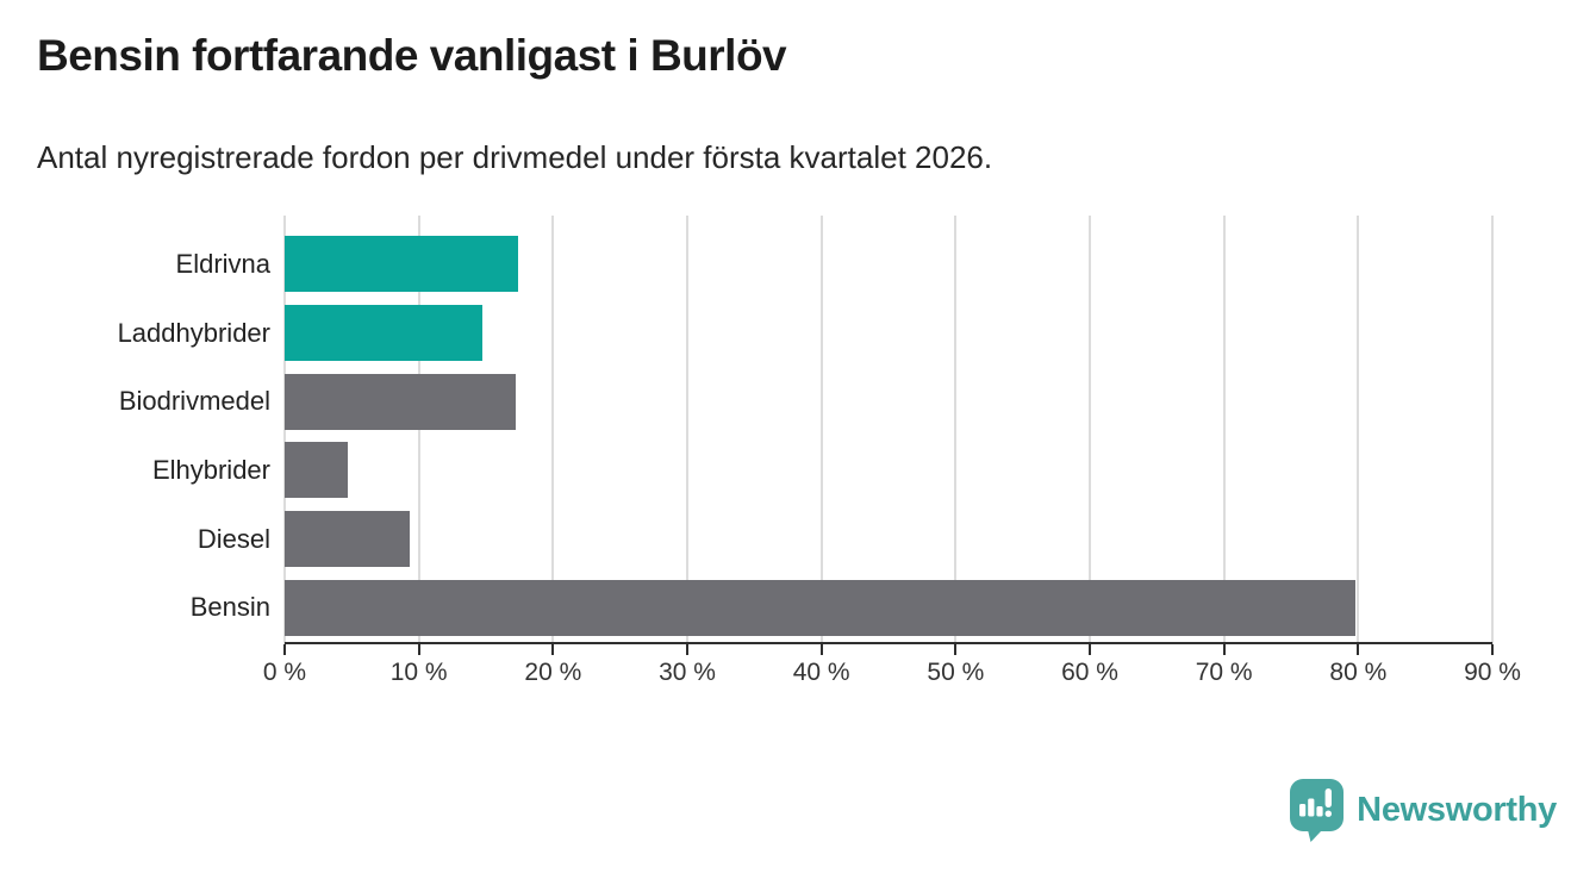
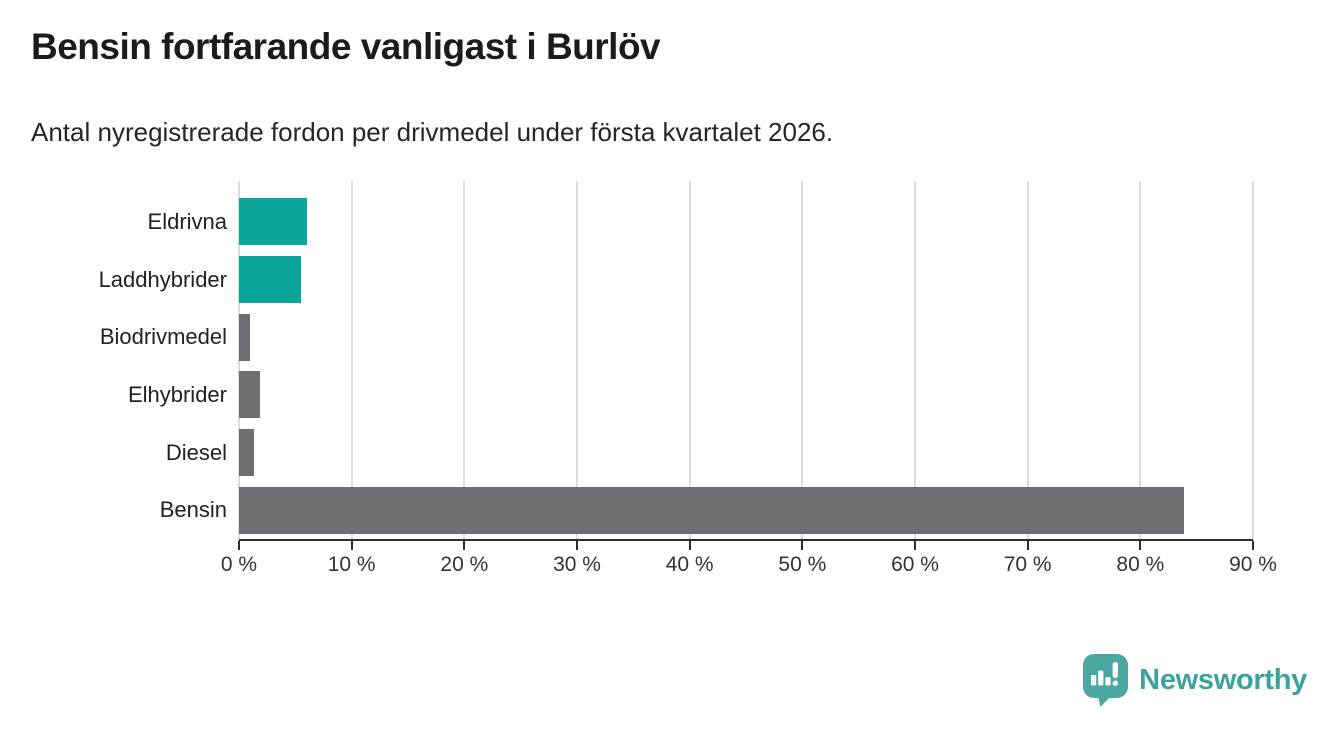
Eldrivna: 17.4% -> 6.0%
Laddhybrider: 14.7% -> 5.5%
Biodrivmedel: 17.2% -> 1.0%
Elhybrider: 4.7% -> 1.9%
Diesel: 9.3% -> 1.3%
Bensin: 79.8% -> 83.9%
